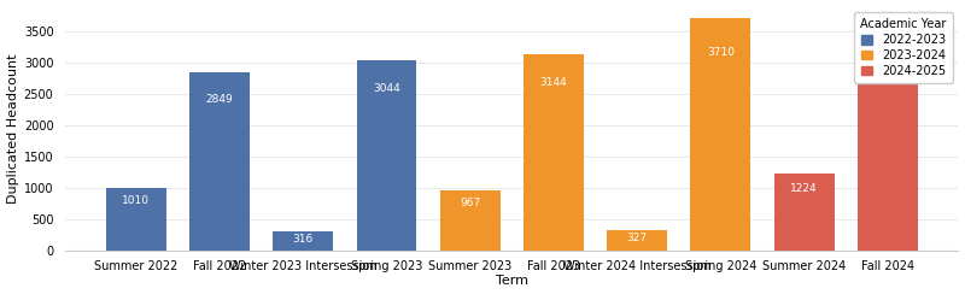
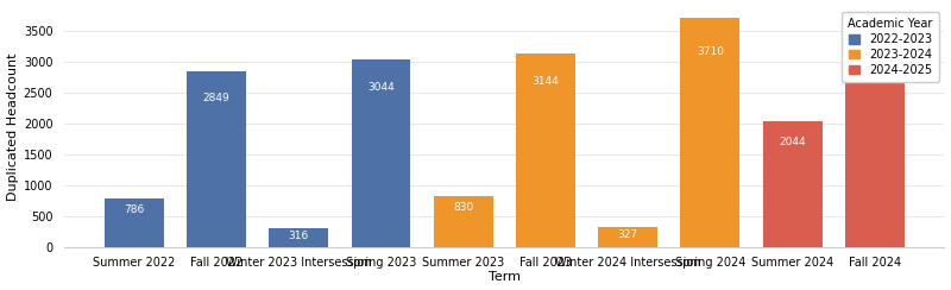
Summer 2022: 1010 -> 786
Summer 2023: 967 -> 830
Summer 2024: 1224 -> 2044
